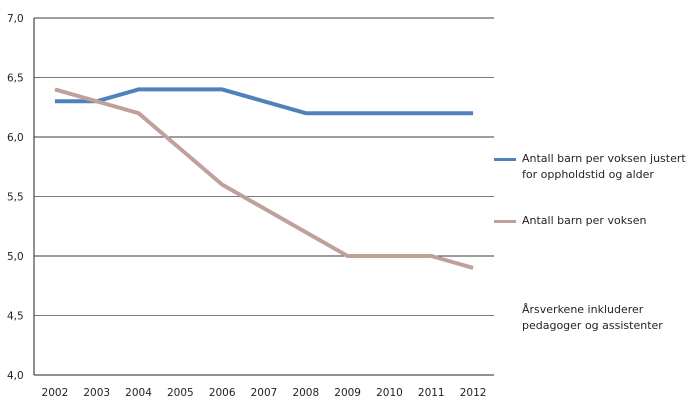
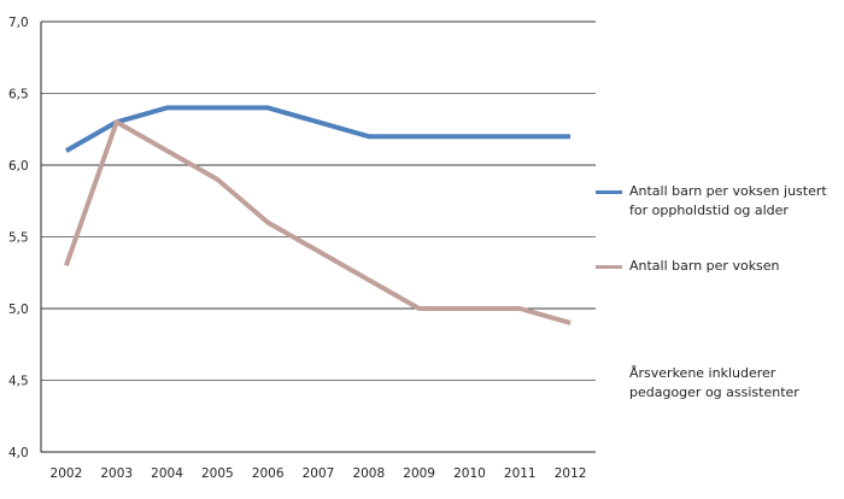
Antall barn per voksen justert for oppholdstid og alder/2002: 6,3 -> 6,1
Antall barn per voksen/2002: 6,4 -> 5,3
Antall barn per voksen/2004: 6,2 -> 6,1
